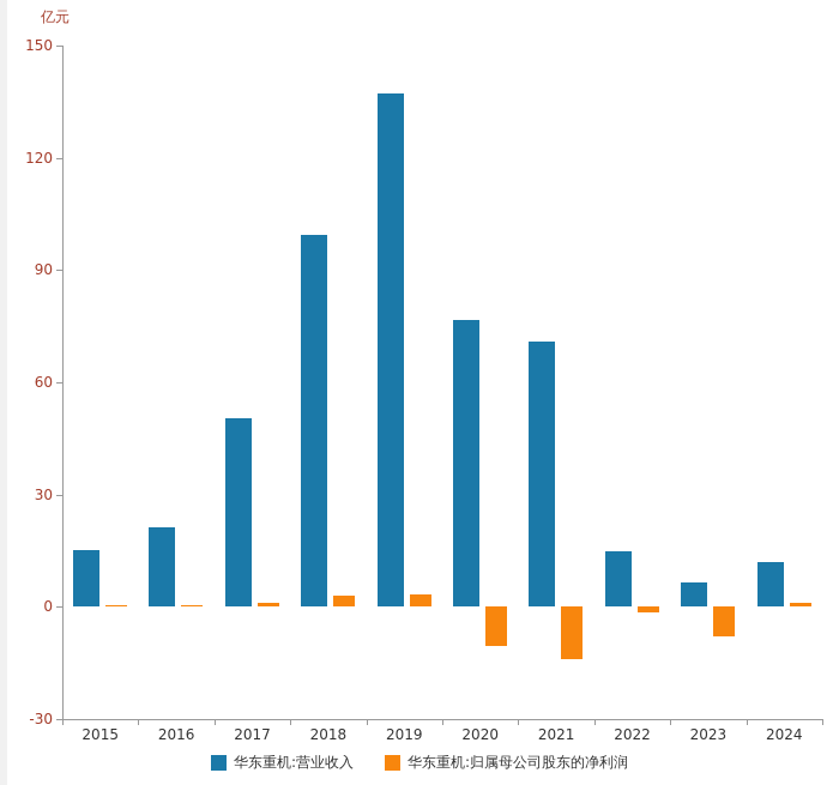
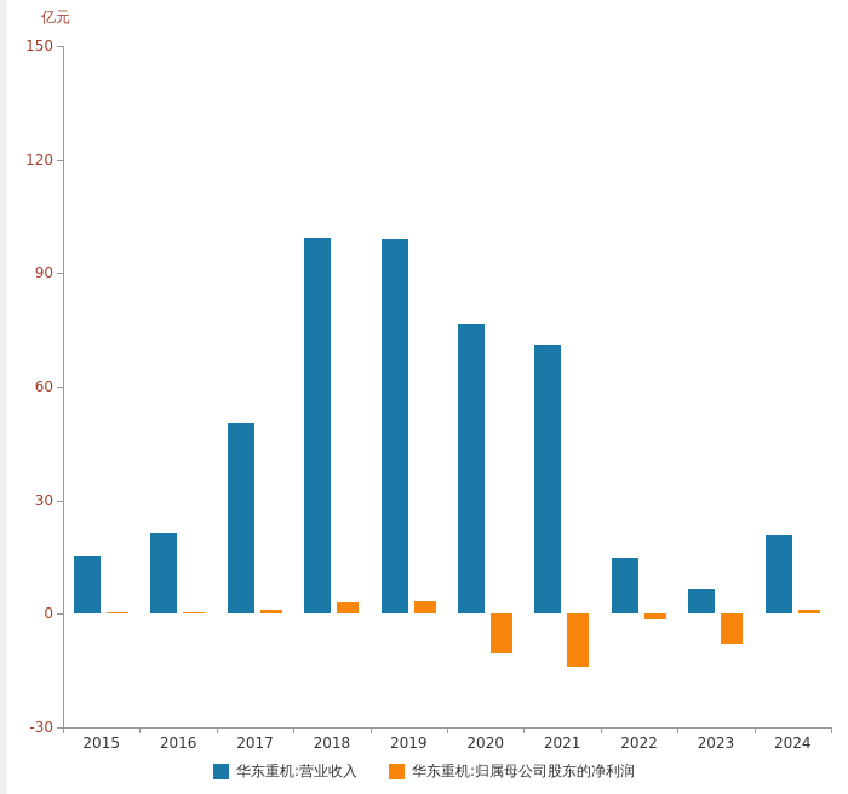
华东重机:营业收入/2019: 137 -> 99
华东重机:营业收入/2024: 12 -> 21
